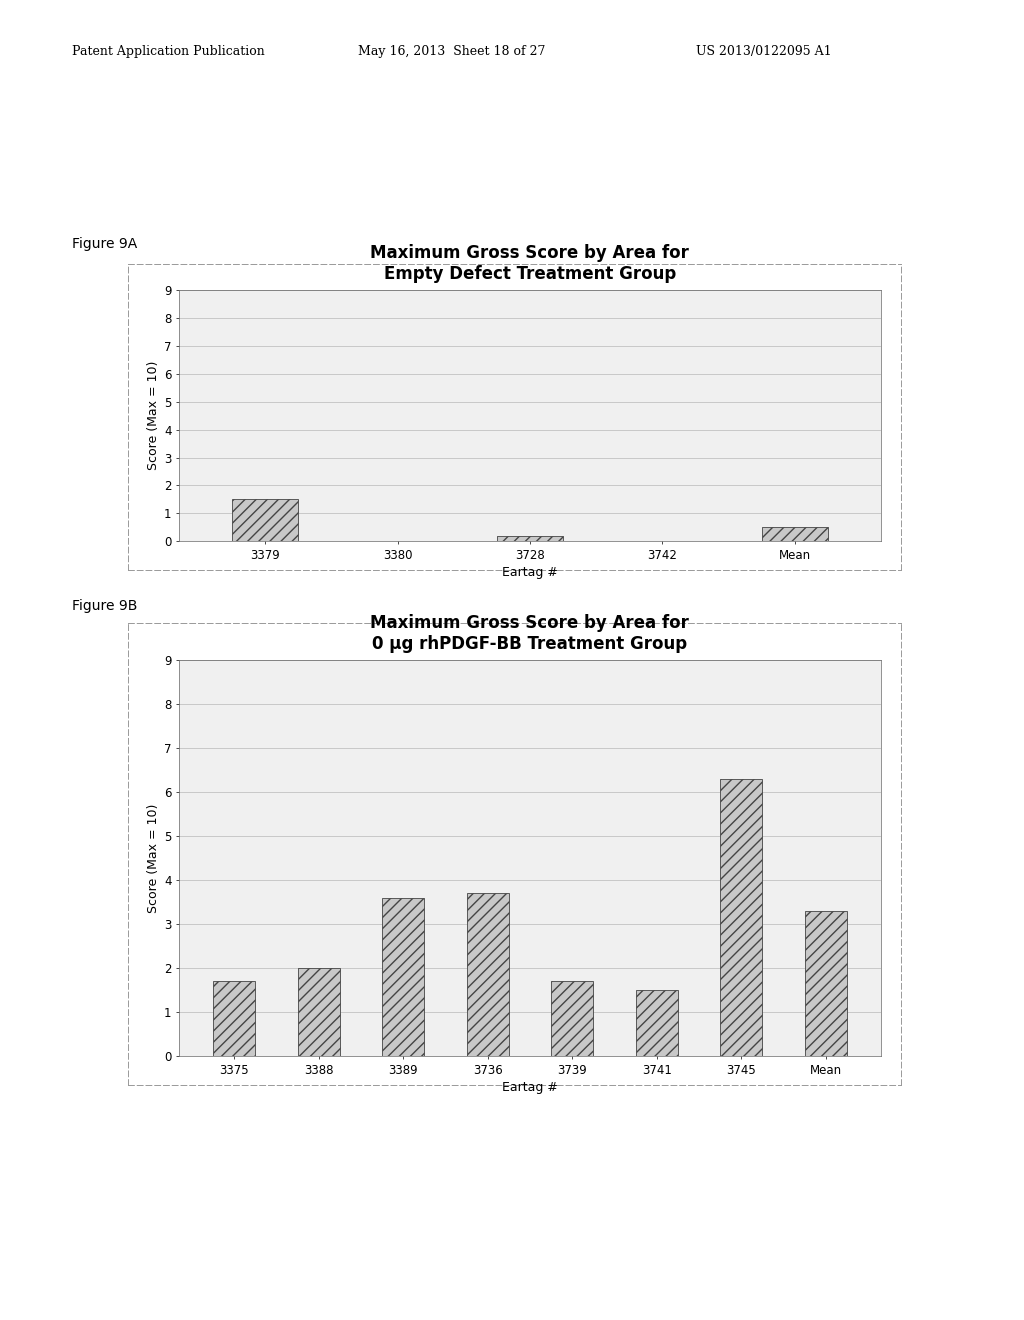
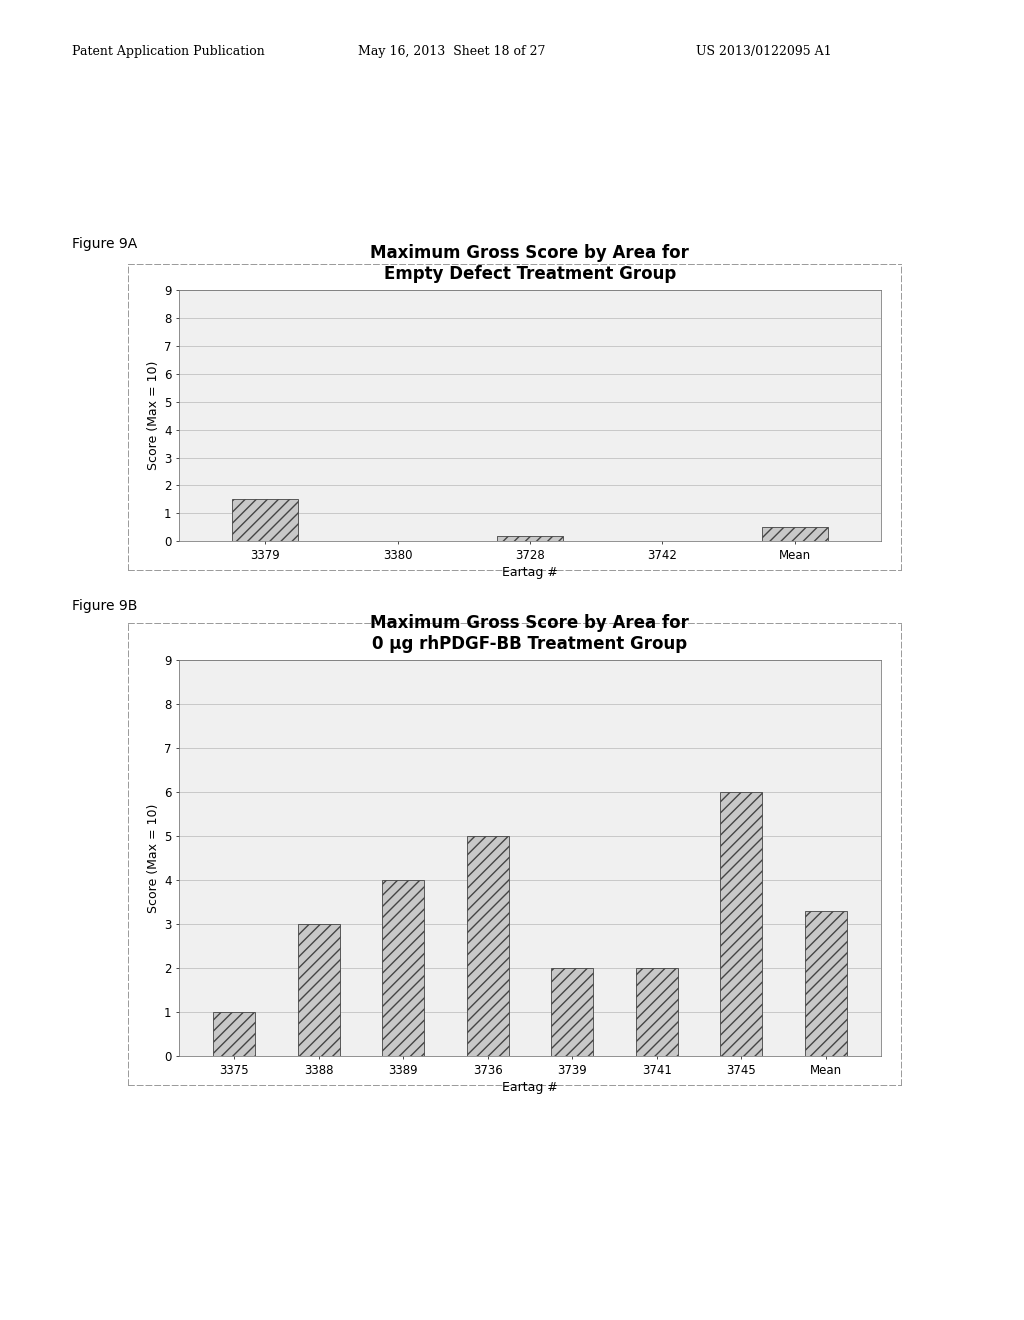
3375: 1.7 -> 1.0
3388: 2.0 -> 3.0
3389: 3.6 -> 4.0
3736: 3.7 -> 5.0
3739: 1.7 -> 2.0
3741: 1.5 -> 2.0
3745: 6.3 -> 6.0
